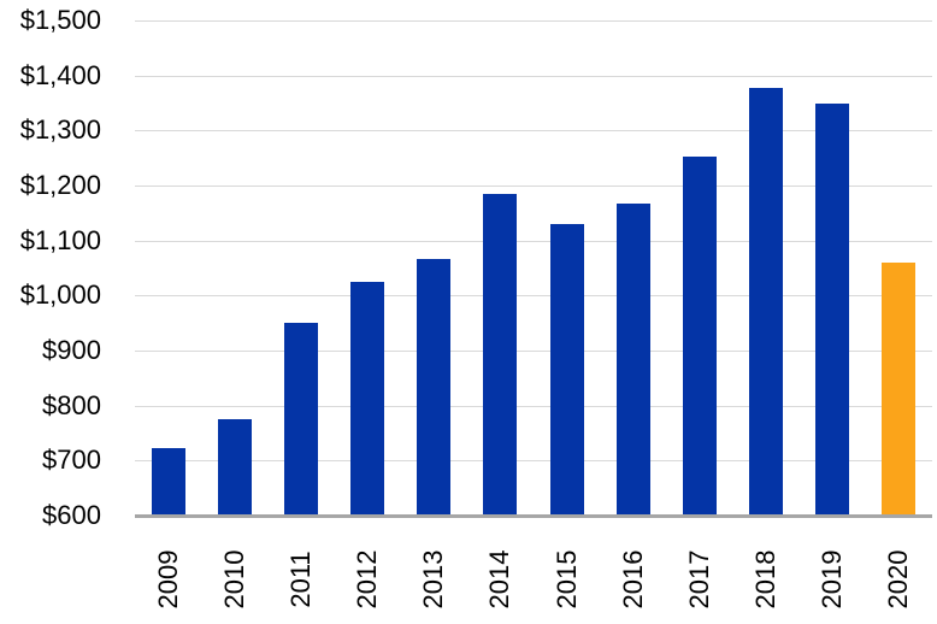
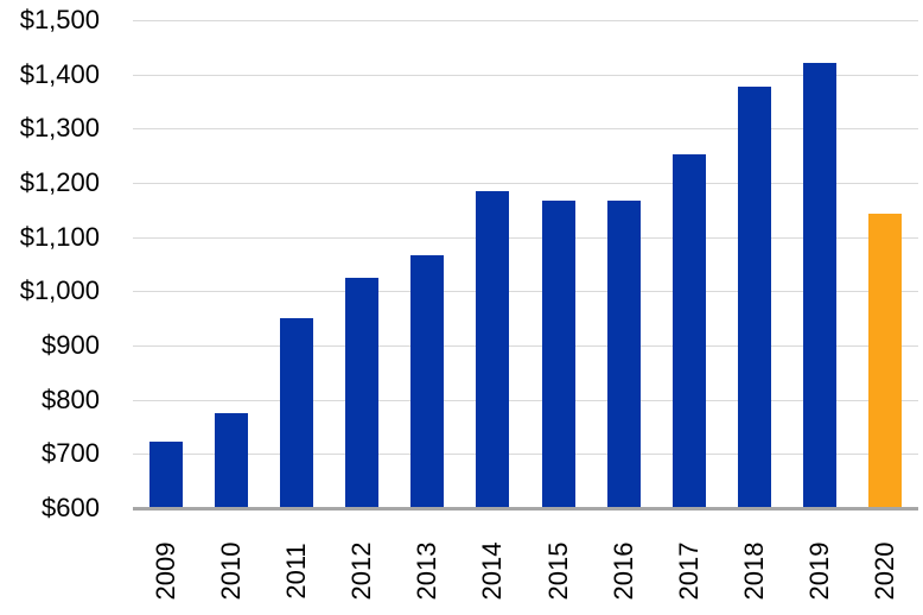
2015: $1130 -> $1170
2019: $1350 -> $1420
2020: $1060 -> $1140
